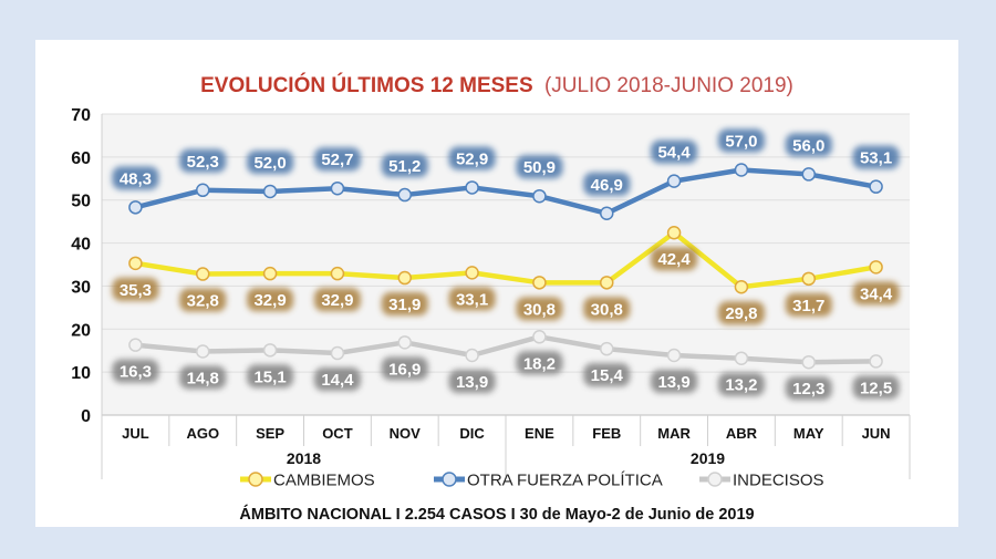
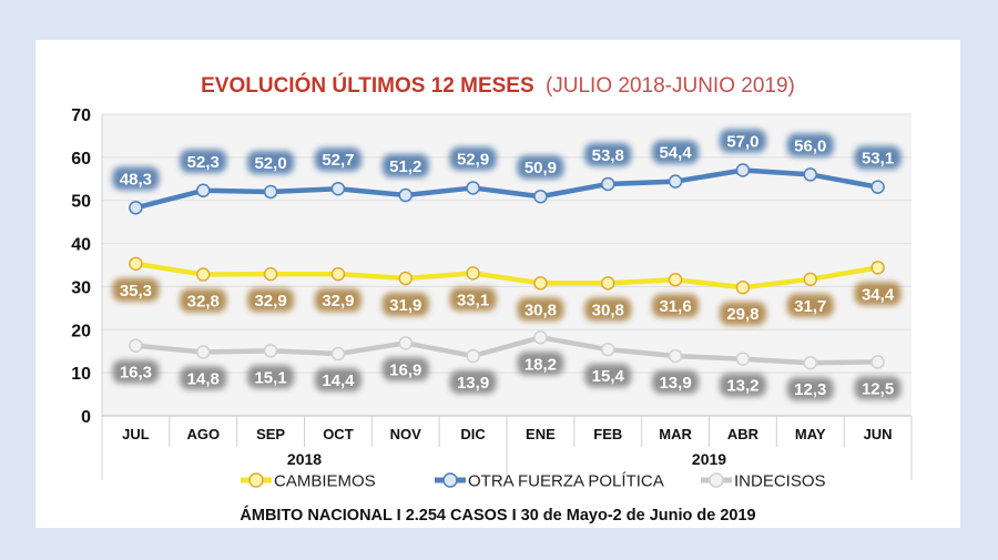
OTRA FUERZA POLÍTICA/FEB: 46,9 -> 53,8
CAMBIEMOS/MAR: 42,4 -> 31,6
